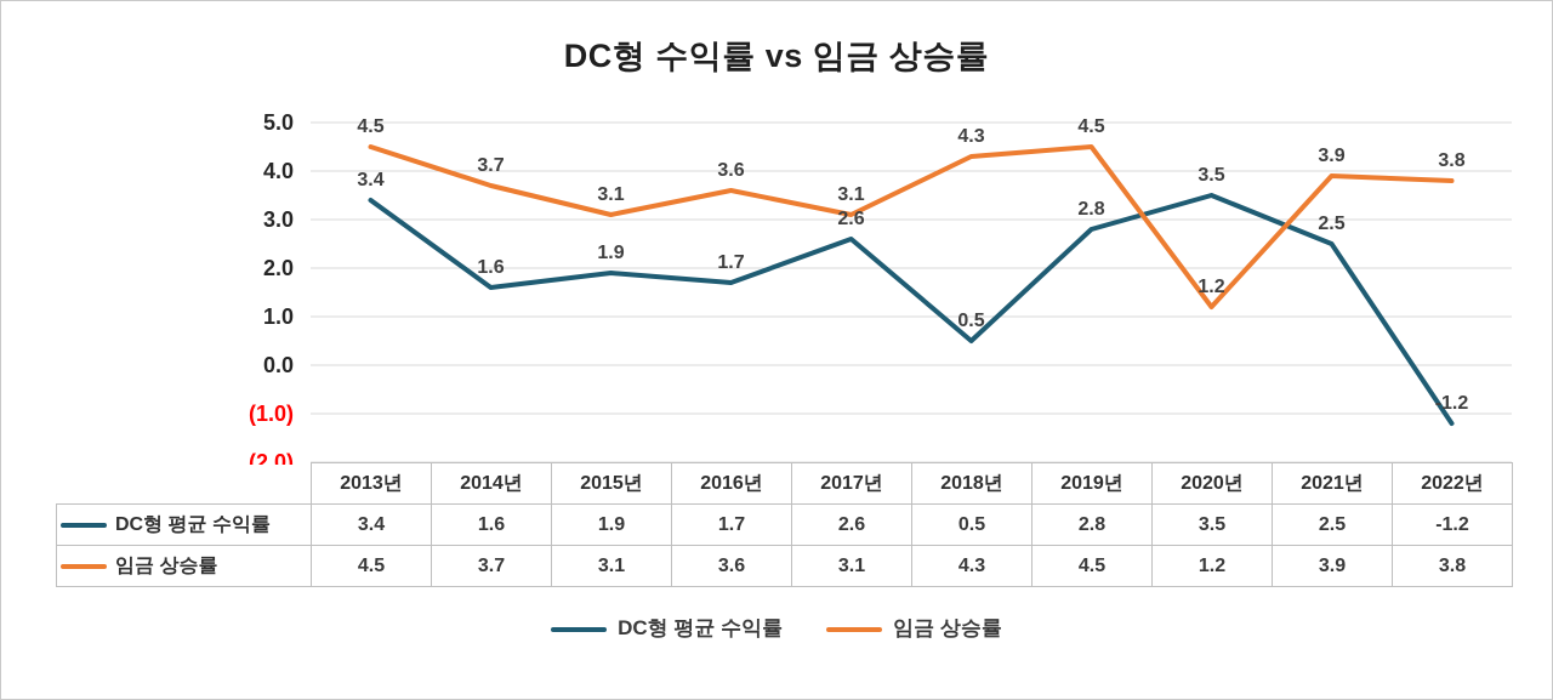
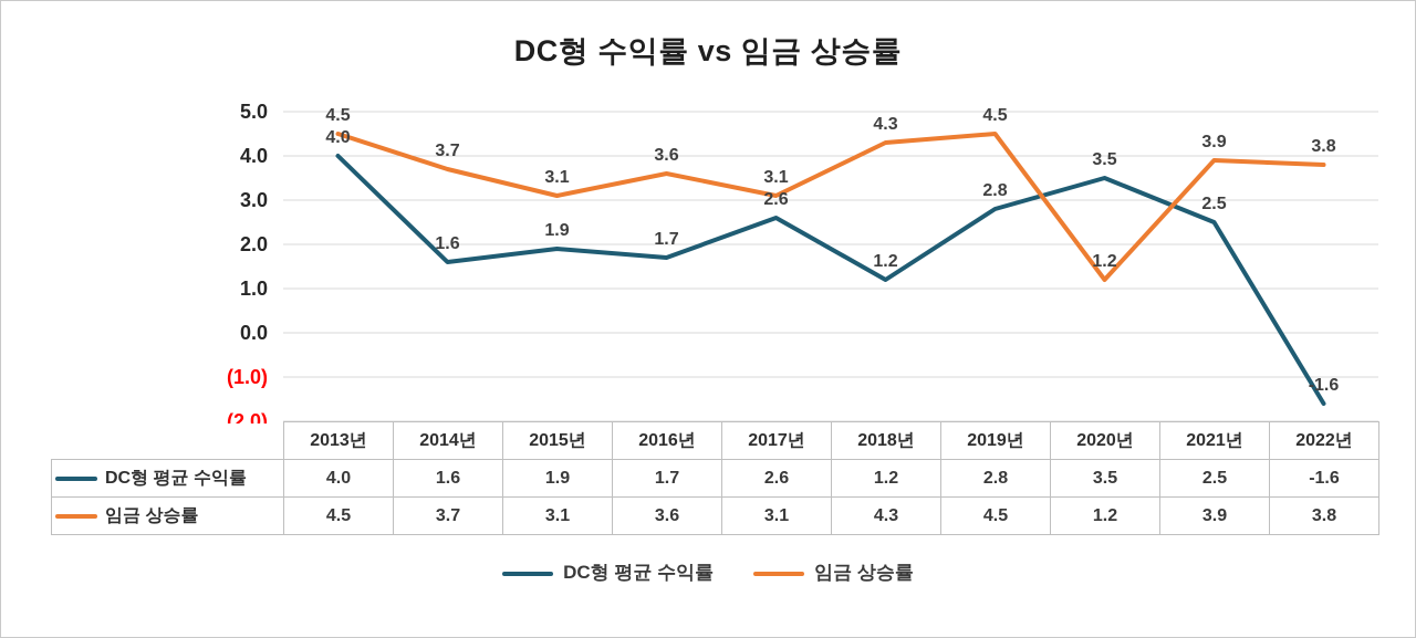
DC형 평균 수익률/2013년: 3.4 -> 4.0
DC형 평균 수익률/2018년: 0.5 -> 1.2
DC형 평균 수익률/2022년: -1.2 -> -1.6
